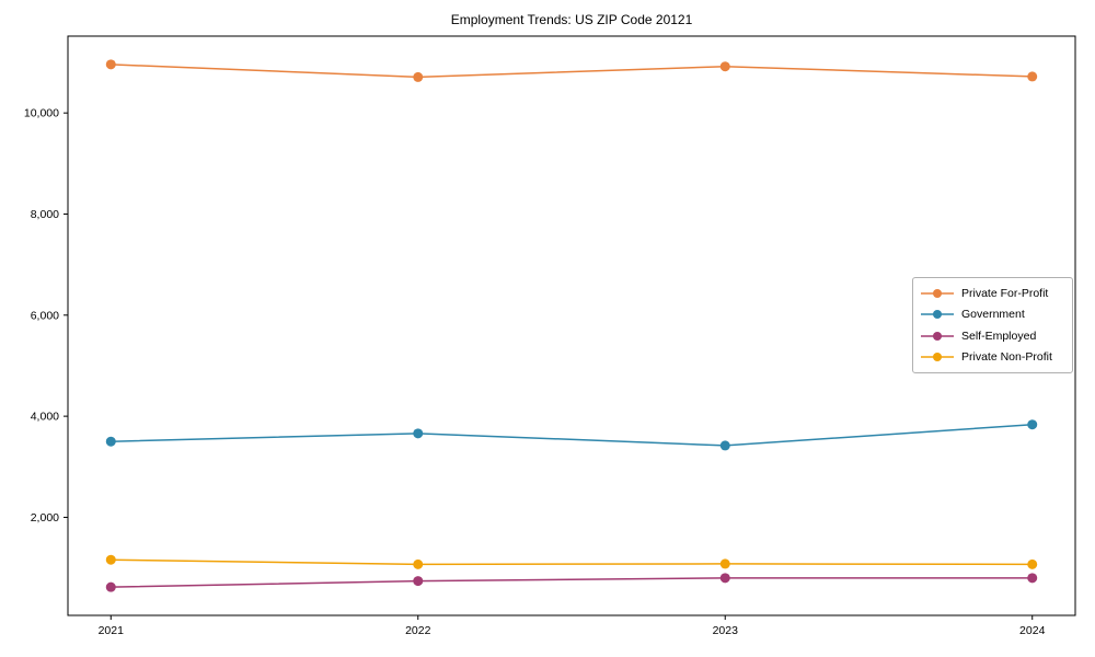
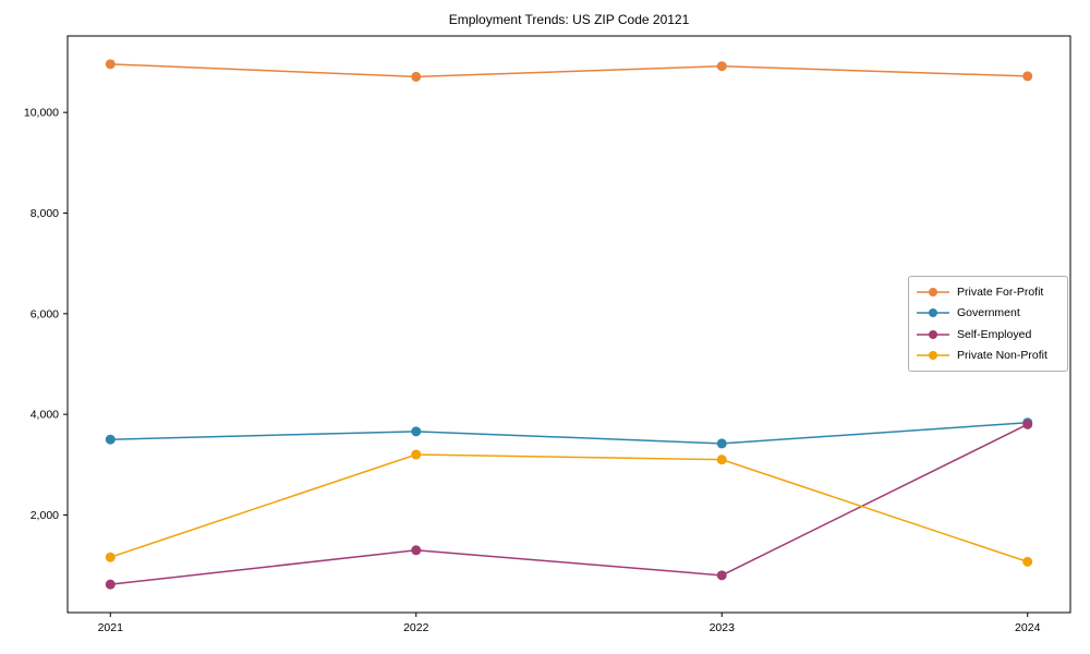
Self-Employed/2022: 700 -> 1300
Private Non-Profit/2022: 1100 -> 3200
Private Non-Profit/2023: 1100 -> 3100
Self-Employed/2024: 800 -> 3800
